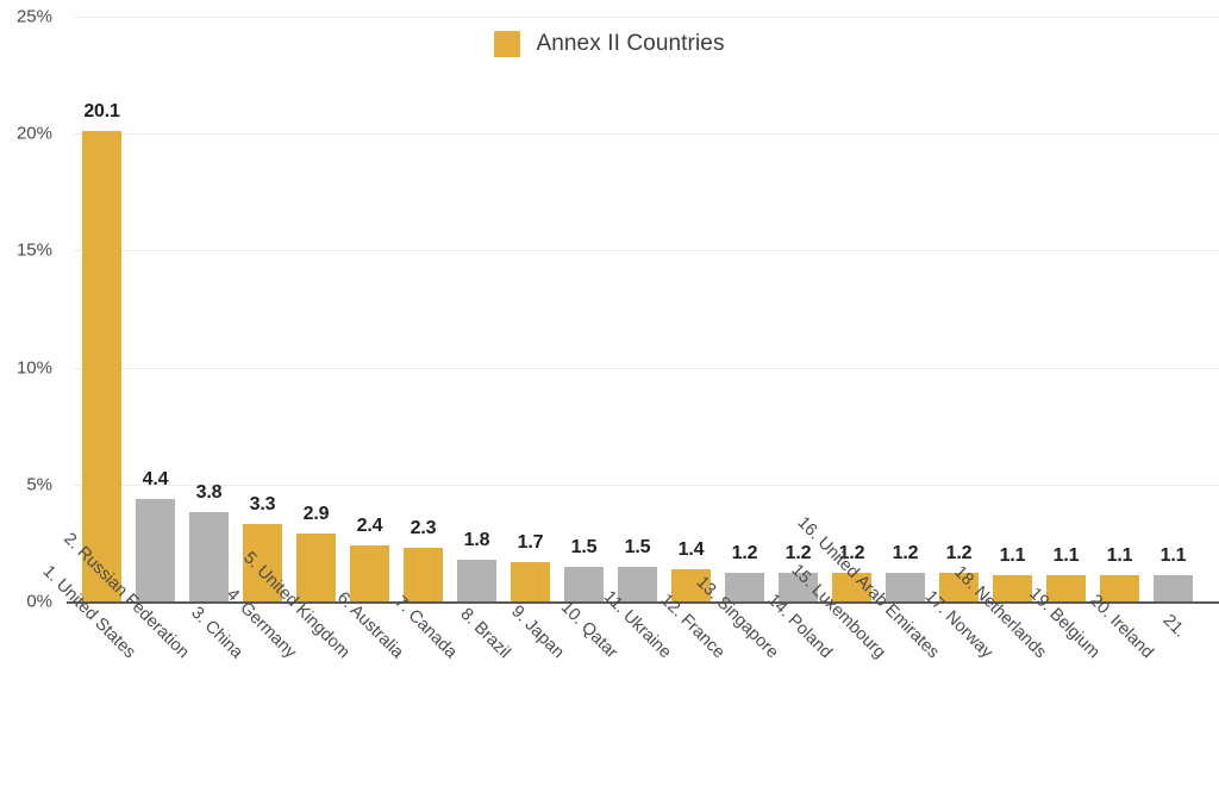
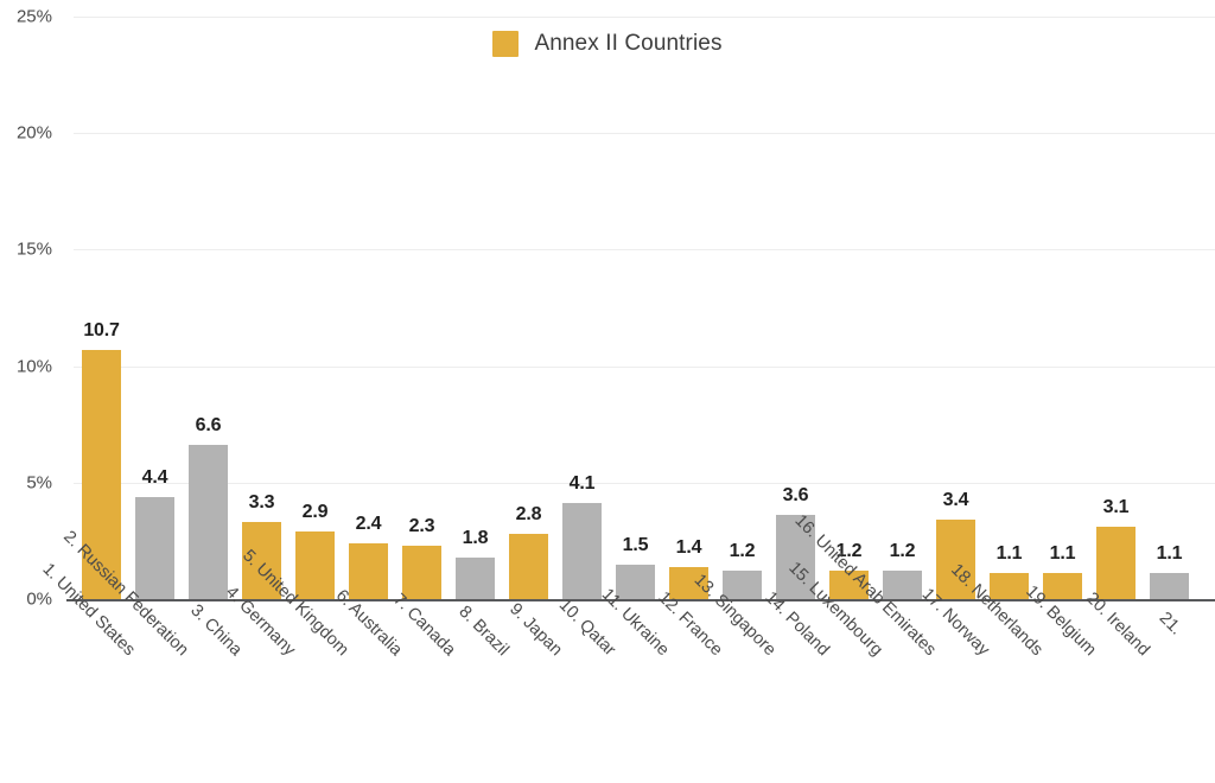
1. United States: 20.1 -> 10.7
3. China: 3.8 -> 6.6
9. Japan: 1.7 -> 2.8
10. Qatar: 1.5 -> 4.1
14. Poland: 1.2 -> 3.6
17. Norway: 1.2 -> 3.4
20. Ireland: 1.1 -> 3.1
